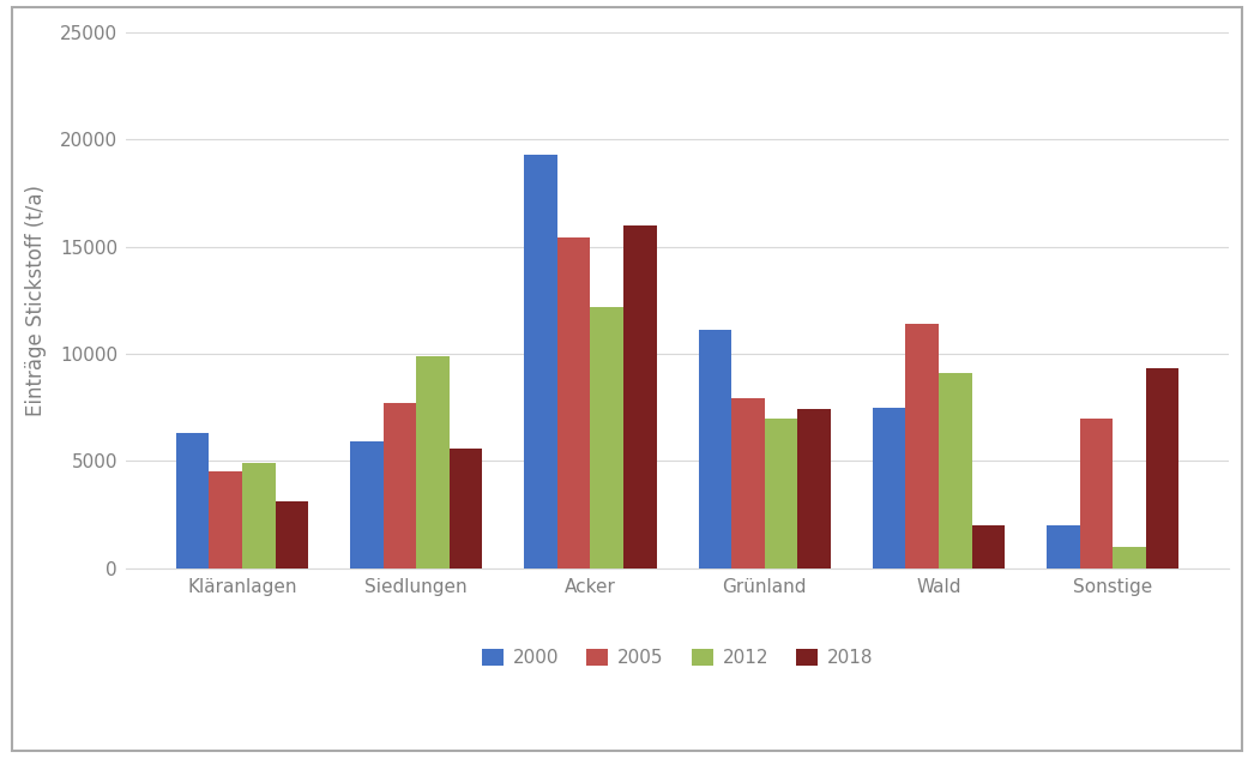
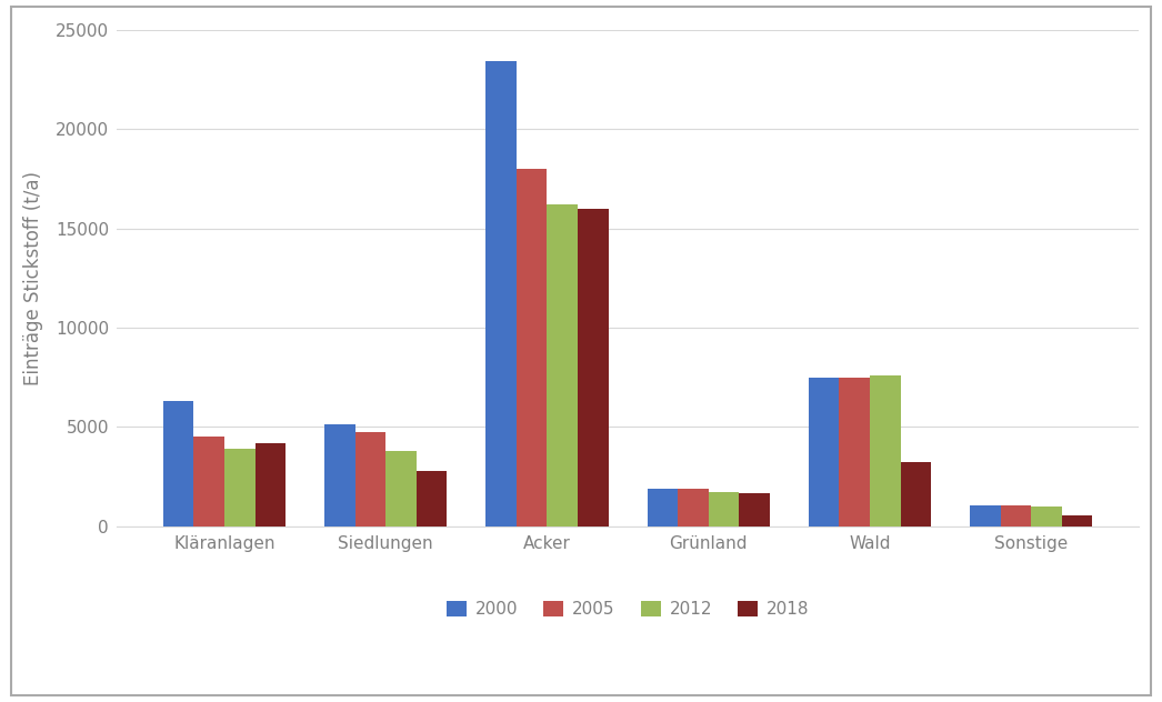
2012/Kläranlagen: 4900 -> 3900
2018/Kläranlagen: 3100 -> 4200
2000/Siedlungen: 5900 -> 5100
2005/Siedlungen: 7700 -> 4800
2012/Siedlungen: 9900 -> 3800
2018/Siedlungen: 5600 -> 2800
2000/Acker: 19300 -> 23400
2005/Acker: 15400 -> 18000
2012/Acker: 12200 -> 16200
2000/Grünland: 11100 -> 1900
2005/Grünland: 7900 -> 1900
2012/Grünland: 7000 -> 1700
2018/Grünland: 7400 -> 1600
2005/Wald: 11400 -> 7400
2012/Wald: 9100 -> 7600
2018/Wald: 2000 -> 3200
2000/Sonstige: 2000 -> 1000
2005/Sonstige: 7000 -> 1000
2018/Sonstige: 9300 -> 600
